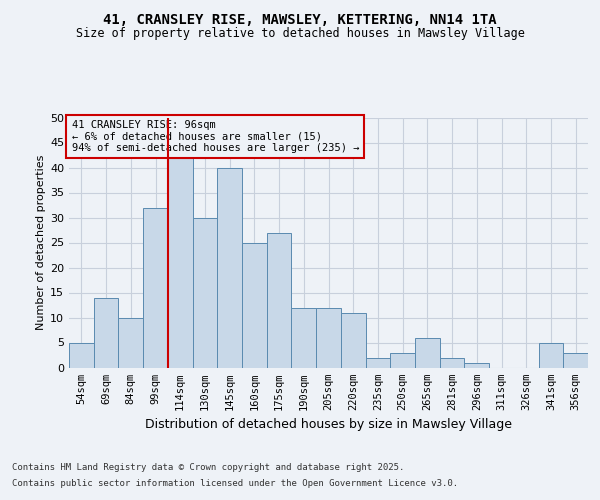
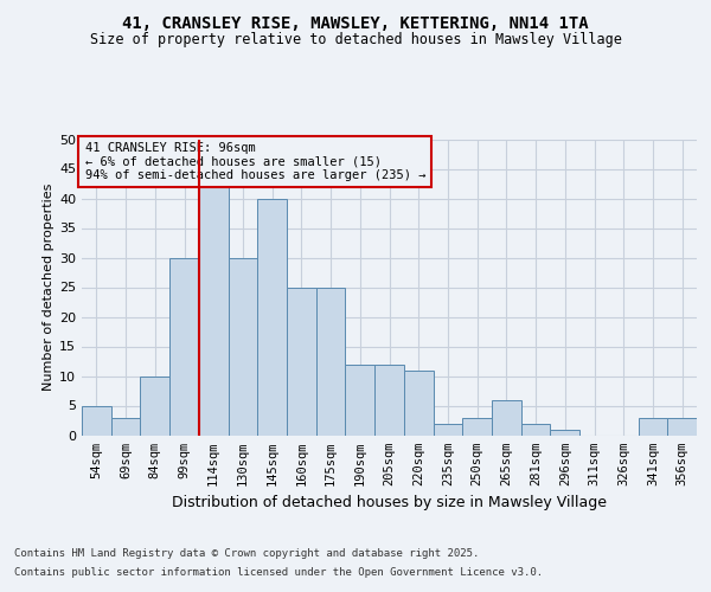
69sqm: 14 -> 3
99sqm: 32 -> 30
175sqm: 27 -> 25
341sqm: 5 -> 3
